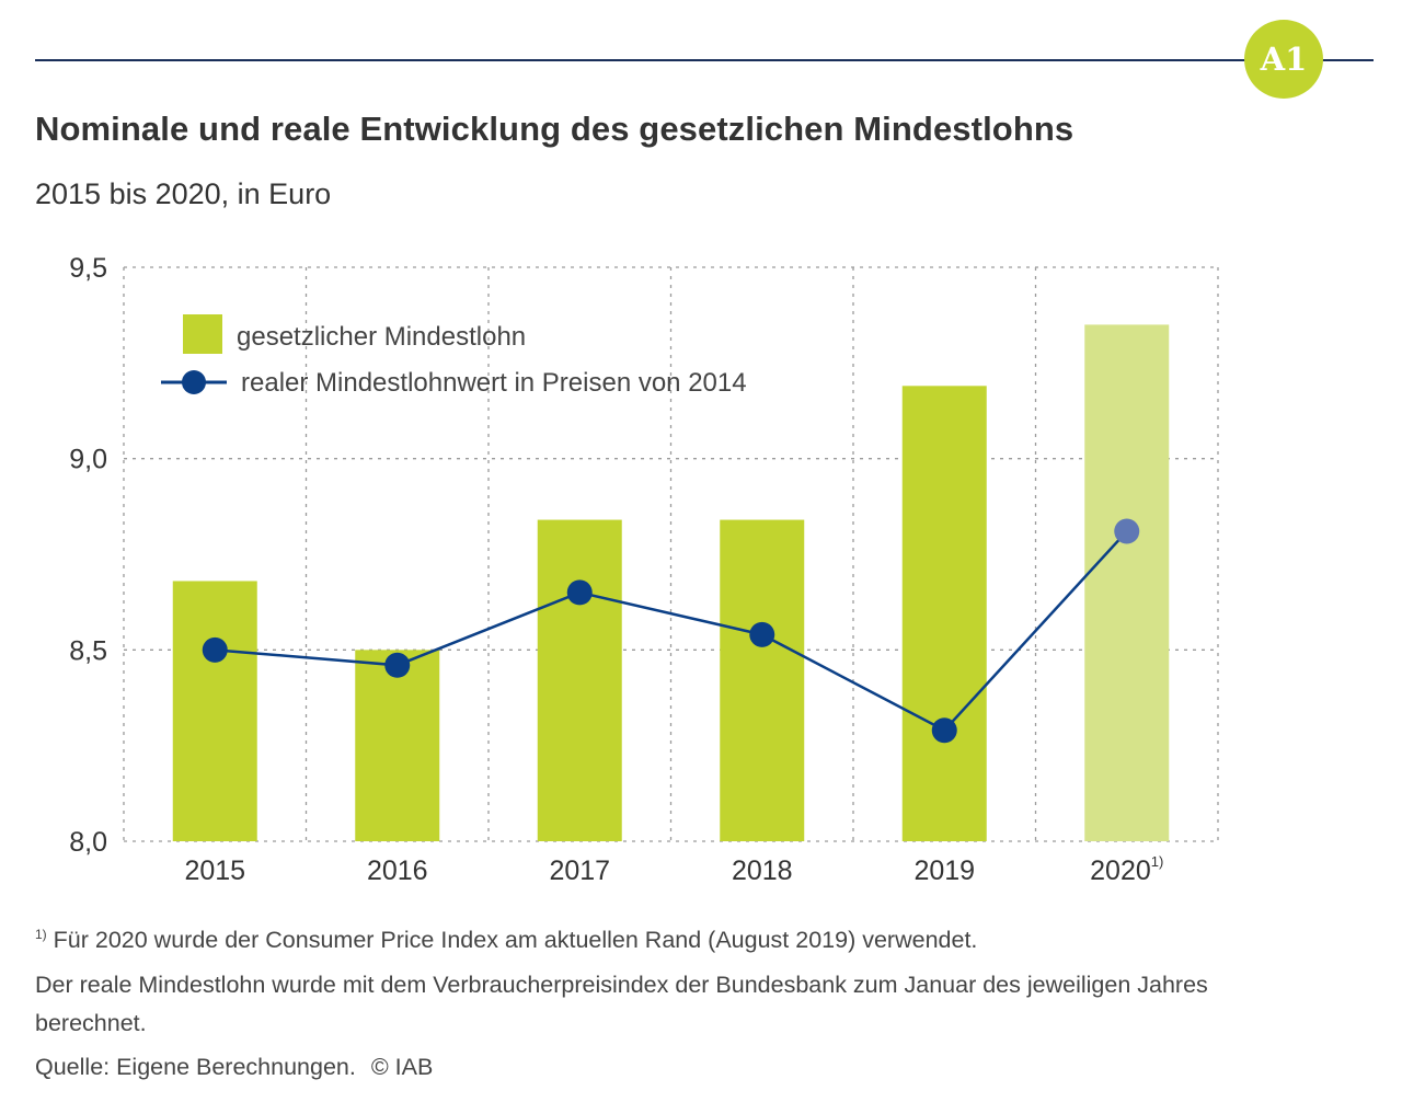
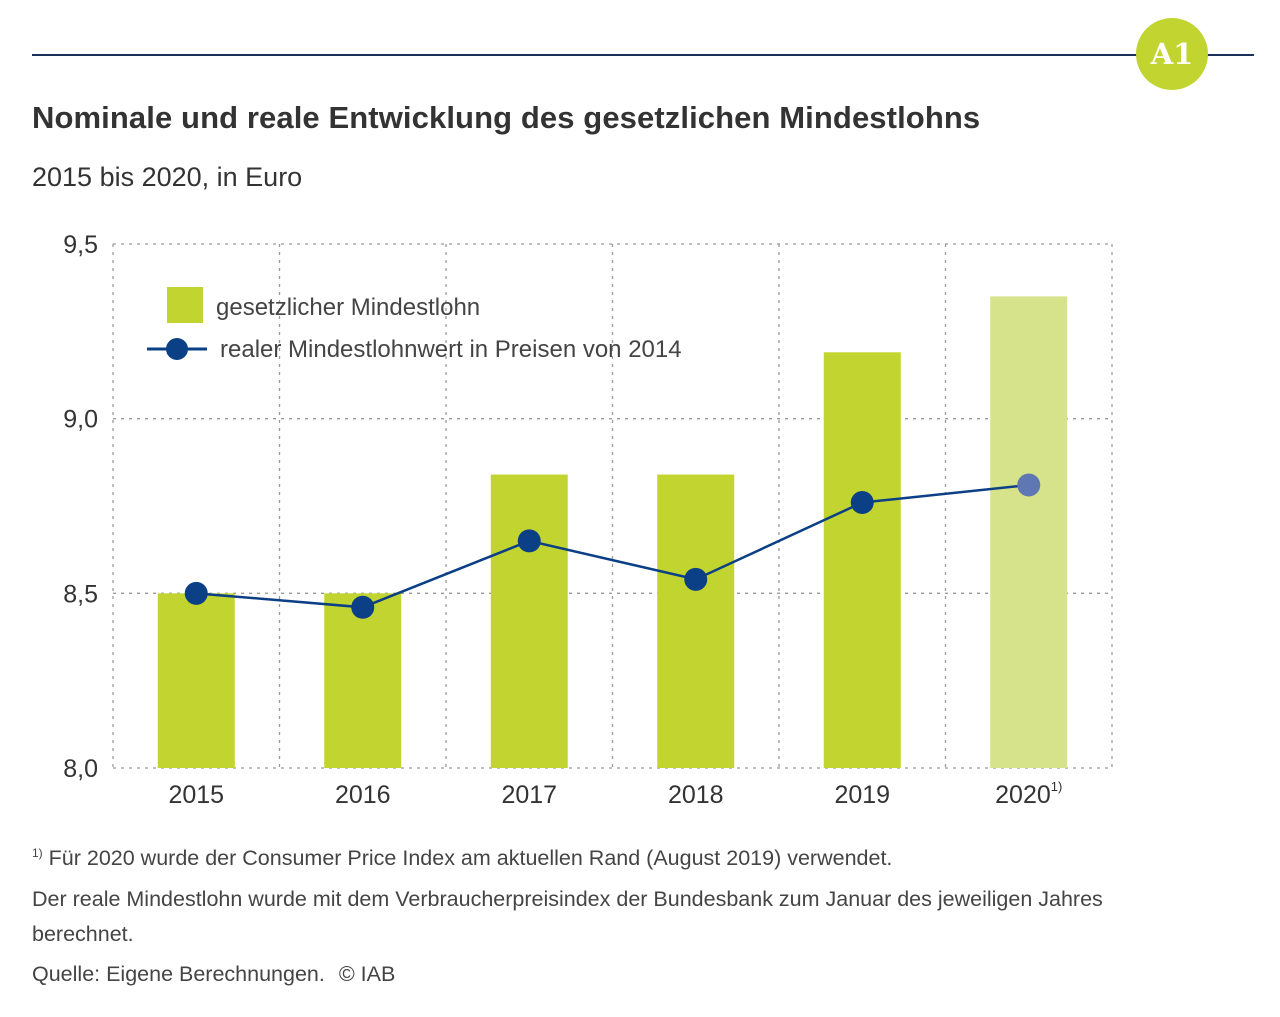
gesetzlicher Mindestlohn/2015: 8,68 -> 8,50
realer Mindestlohnwert in Preisen von 2014/2019: 8,29 -> 8,76
